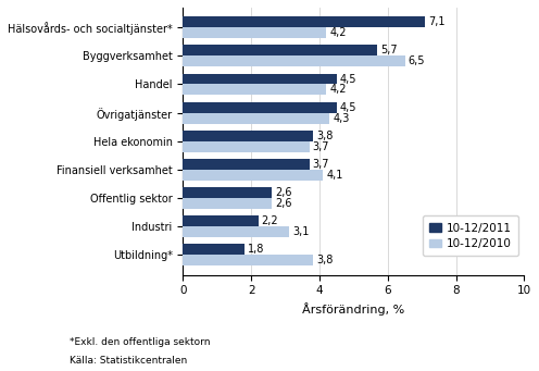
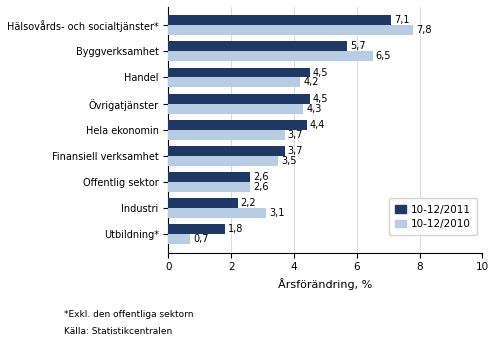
10-12/2010/Hälsovårds- och socialtjänster*: 4,2 -> 7,8
10-12/2011/Hela ekonomin: 3,8 -> 4,4
10-12/2010/Finansiell verksamhet: 4,1 -> 3,5
10-12/2010/Utbildning*: 3,8 -> 0,7
